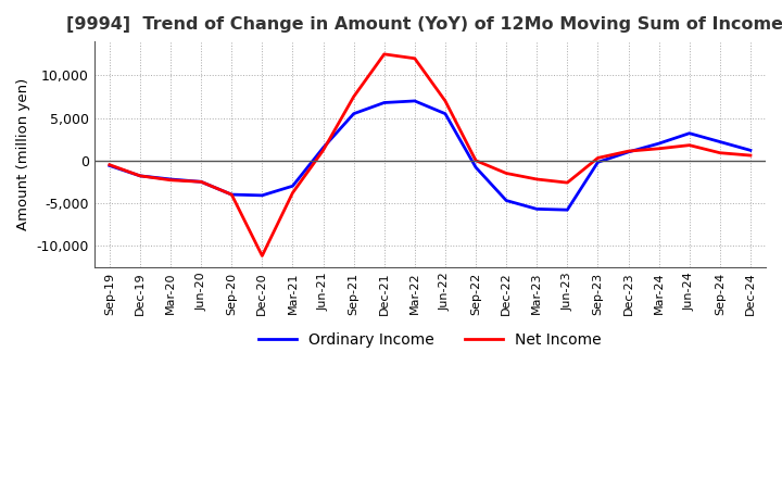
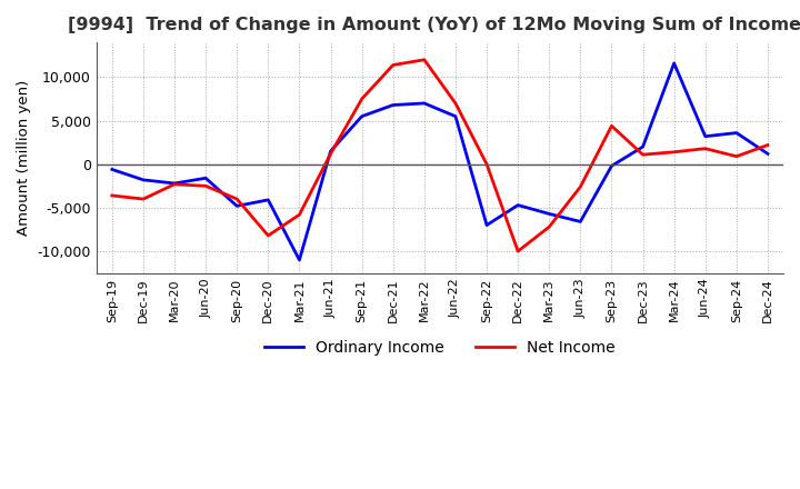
Net Income/Sep-19: -500 -> -3,600
Net Income/Dec-19: -1,800 -> -4,000
Ordinary Income/Jun-20: -2,500 -> -1,600
Ordinary Income/Sep-20: -4,000 -> -4,800
Net Income/Dec-20: -11,200 -> -8,200
Ordinary Income/Mar-21: -3,000 -> -11,000
Net Income/Mar-21: -3,800 -> -5,800
Net Income/Dec-21: 12,500 -> 11,400
Ordinary Income/Sep-22: -800 -> -7,000
Net Income/Dec-22: -1,500 -> -10,000
Net Income/Mar-23: -2,200 -> -7,200
Ordinary Income/Jun-23: -5,800 -> -6,600
Net Income/Sep-23: 300 -> 4,400
Ordinary Income/Dec-23: 1,000 -> 2,000
Ordinary Income/Mar-24: 2,000 -> 11,600
Ordinary Income/Sep-24: 2,200 -> 3,600
Net Income/Dec-24: 600 -> 2,200
